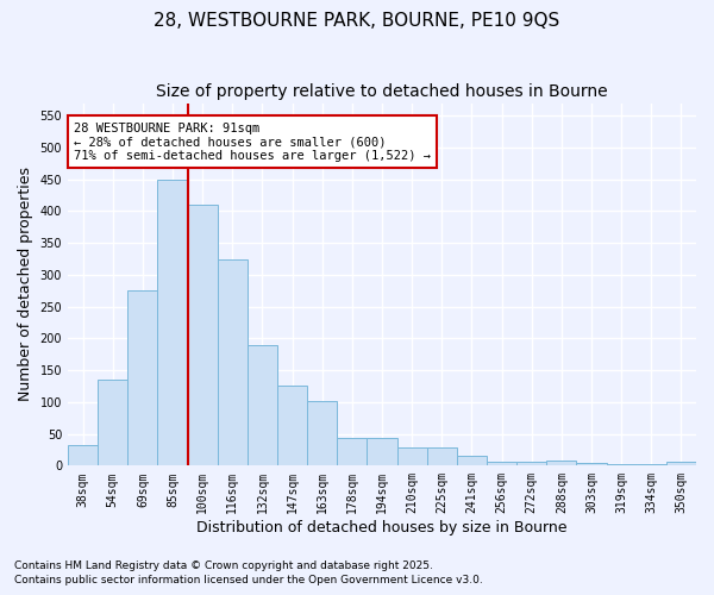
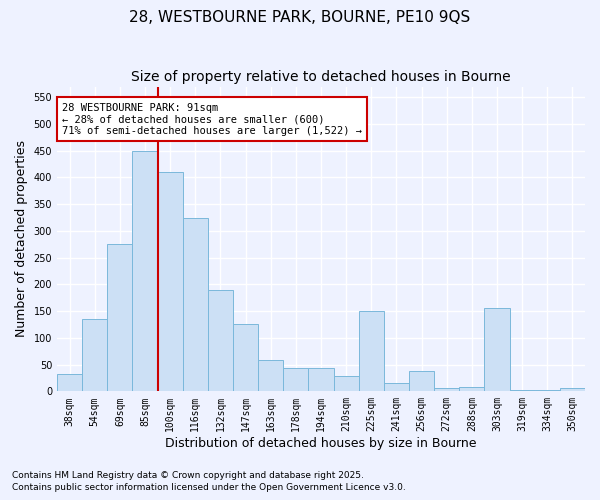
163sqm: 101 -> 58
225sqm: 29 -> 150
256sqm: 6 -> 38
303sqm: 4 -> 156
